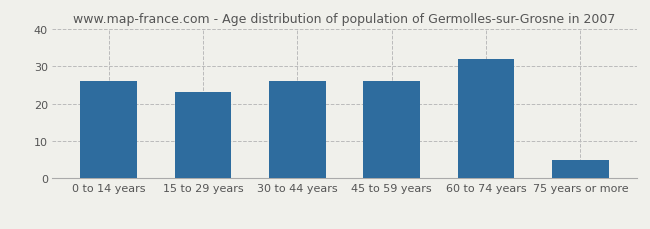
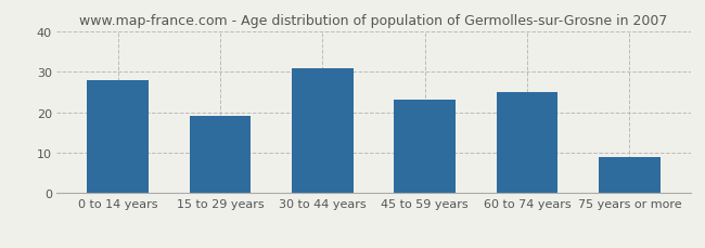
0 to 14 years: 26 -> 28
15 to 29 years: 23 -> 19
30 to 44 years: 26 -> 31
45 to 59 years: 26 -> 23
60 to 74 years: 32 -> 25
75 years or more: 5 -> 9
